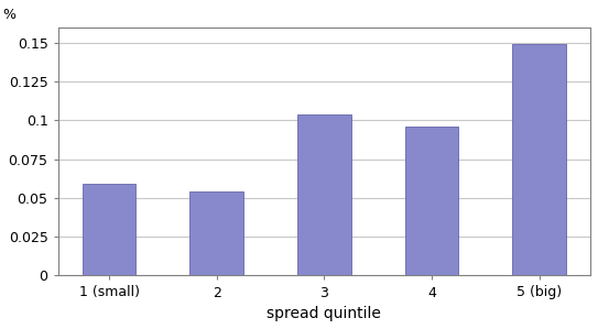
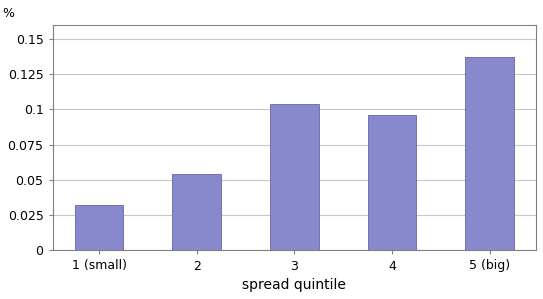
1 (small): 0.059 -> 0.032
5 (big): 0.149 -> 0.137
